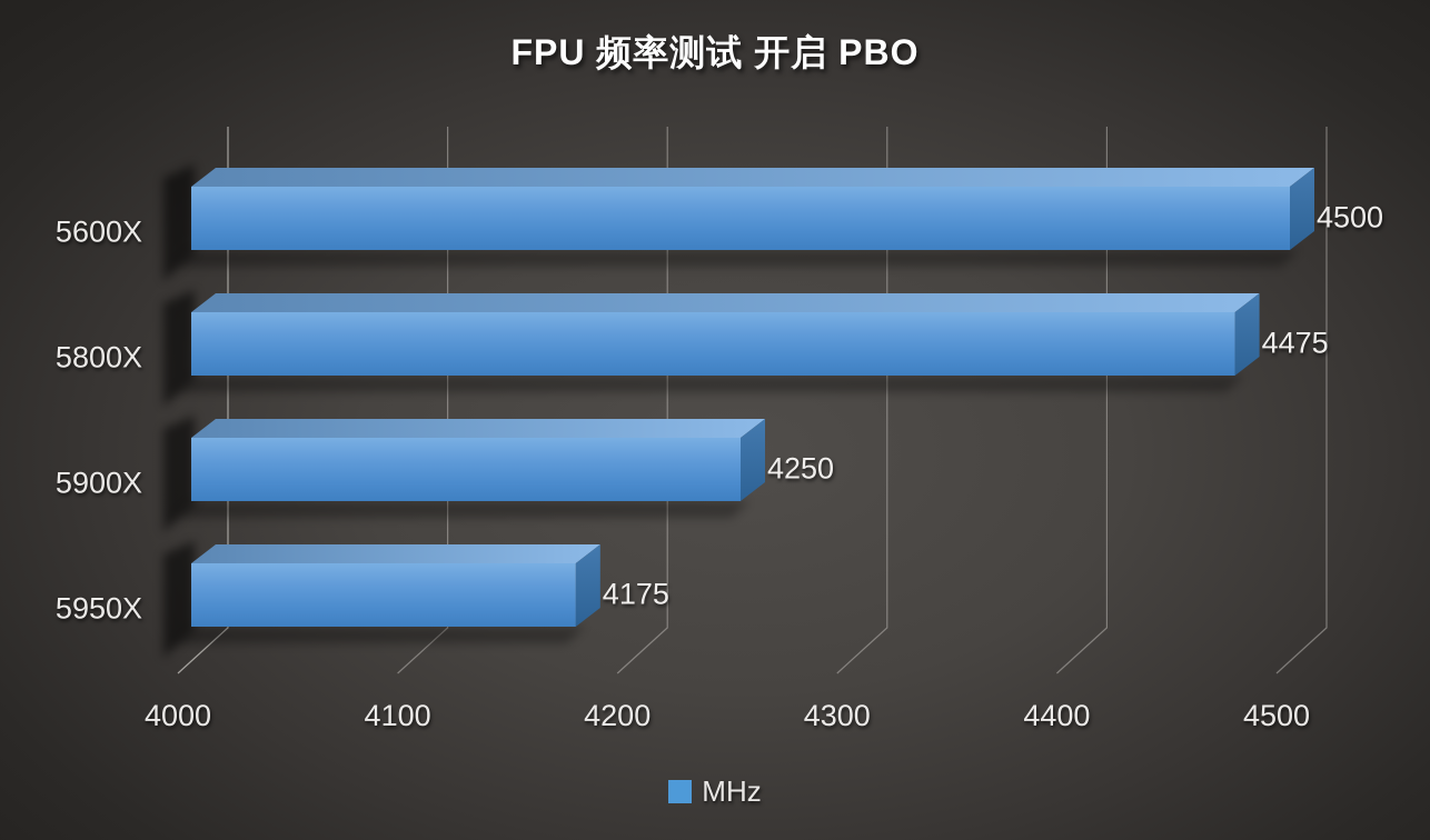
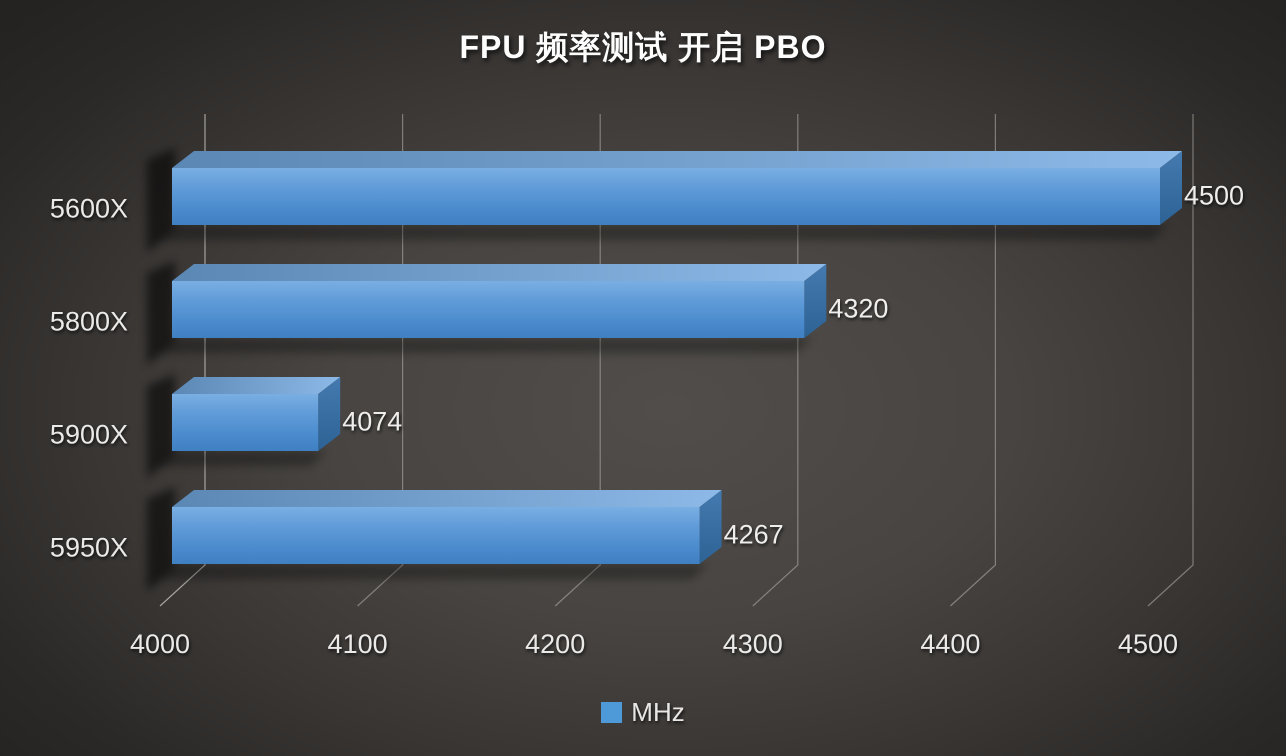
5800X: 4475 -> 4320
5900X: 4250 -> 4074
5950X: 4175 -> 4267
